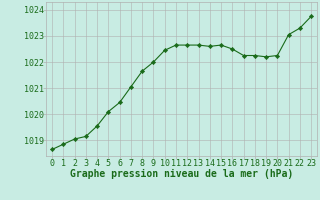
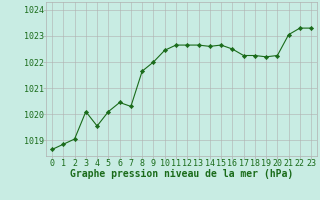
3: 1019.15 -> 1020.10
7: 1021.05 -> 1020.30
23: 1023.75 -> 1023.30
